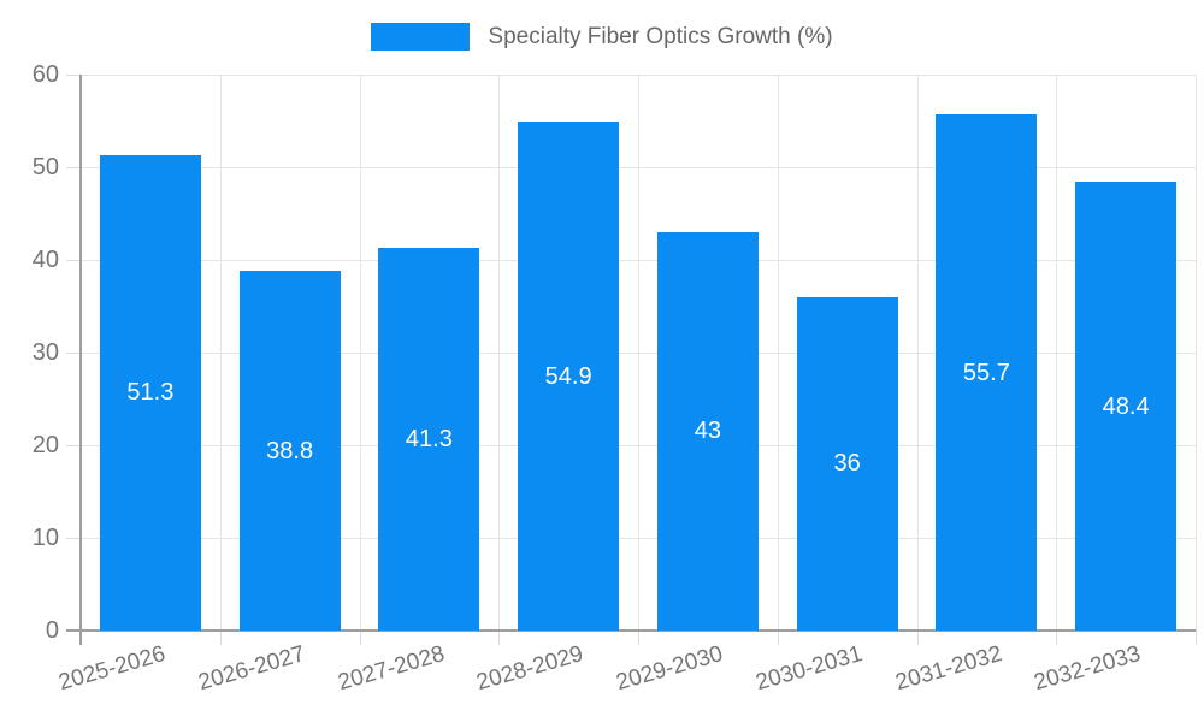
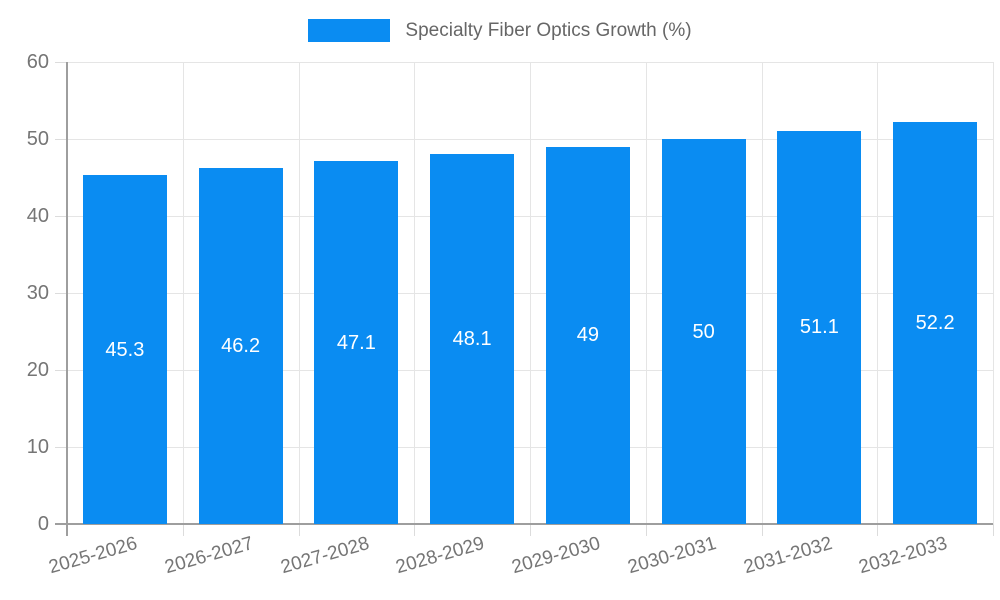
2025-2026: 51.3 -> 45.3
2026-2027: 38.8 -> 46.2
2027-2028: 41.3 -> 47.1
2028-2029: 54.9 -> 48.1
2029-2030: 43 -> 49
2030-2031: 36 -> 50
2031-2032: 55.7 -> 51.1
2032-2033: 48.4 -> 52.2
